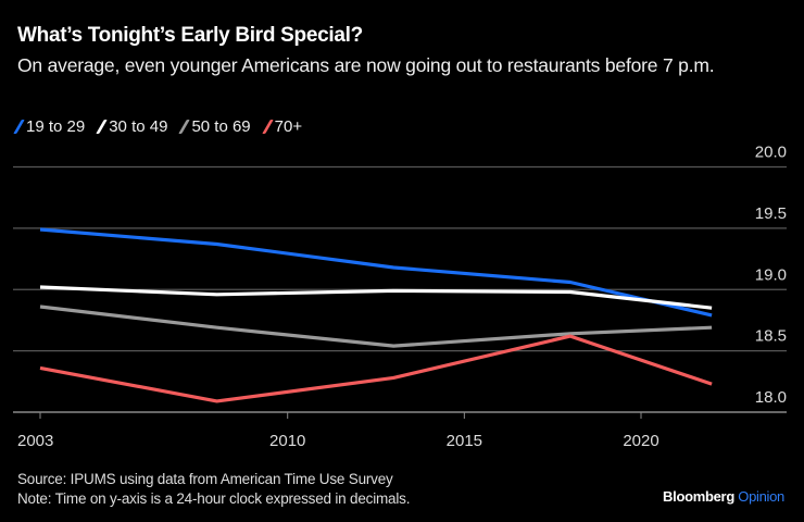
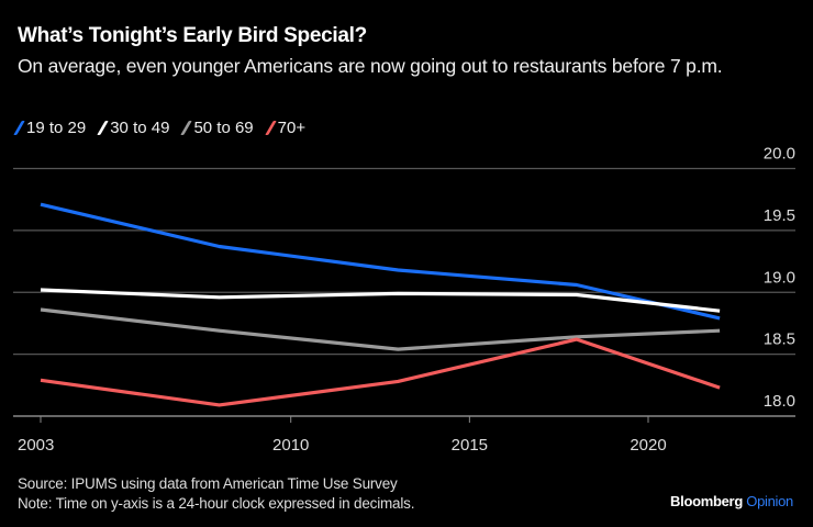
19 to 29/2003: 19.49 -> 19.71
70+/2003: 18.36 -> 18.29
